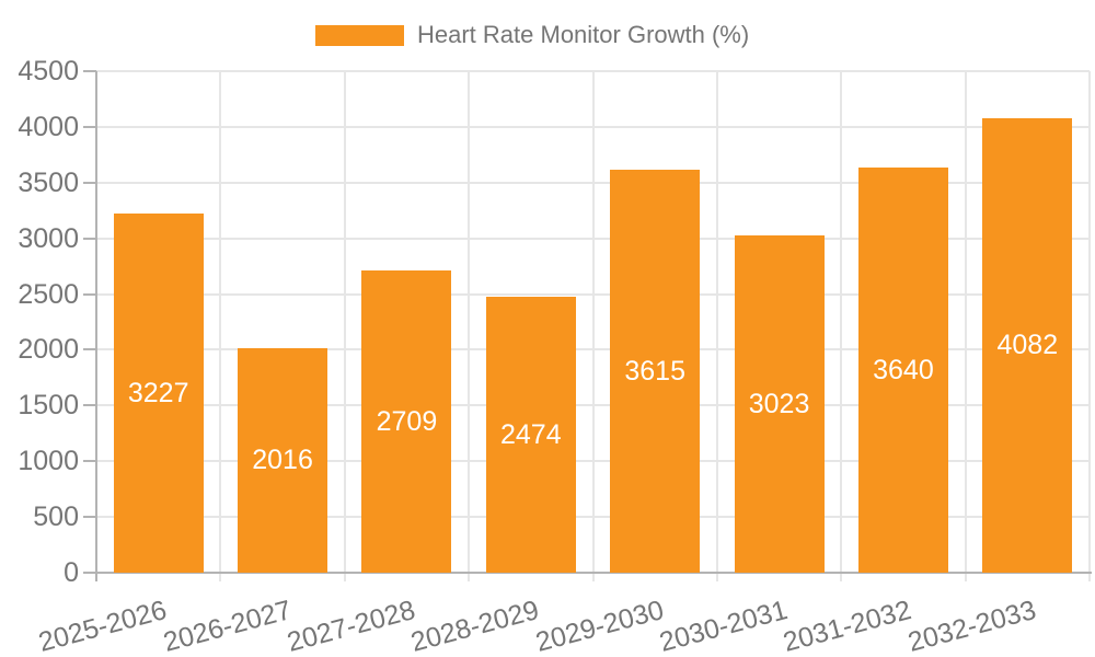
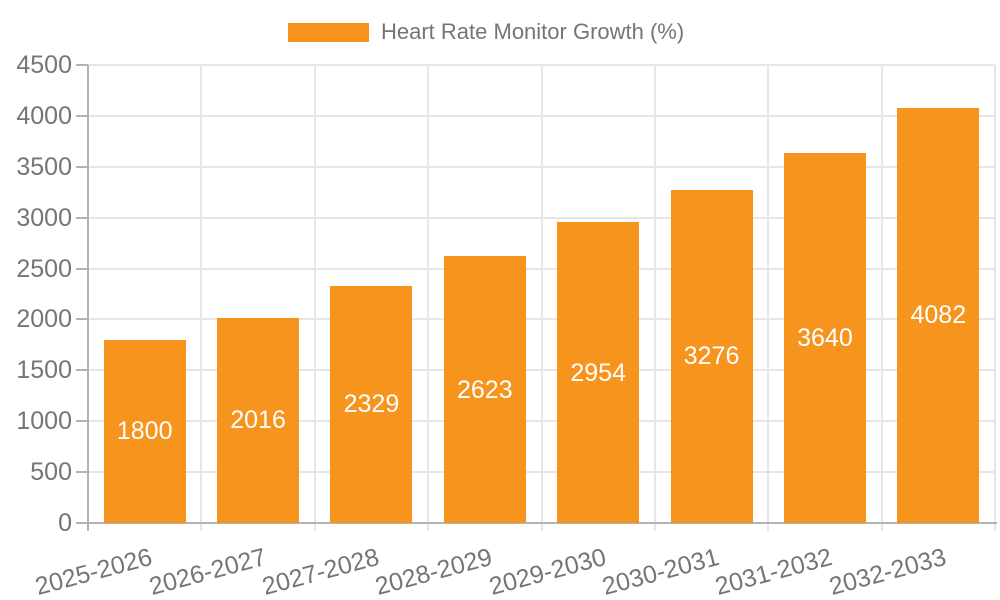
2025-2026: 3227 -> 1800
2027-2028: 2709 -> 2329
2028-2029: 2474 -> 2623
2029-2030: 3615 -> 2954
2030-2031: 3023 -> 3276
